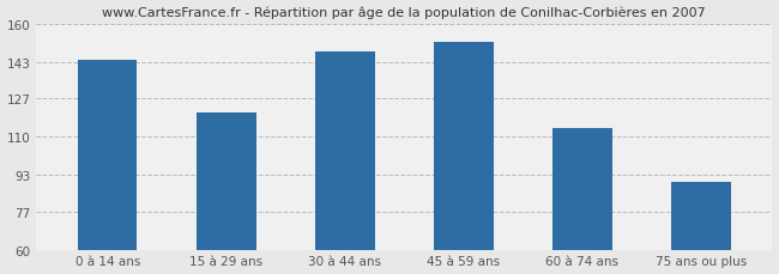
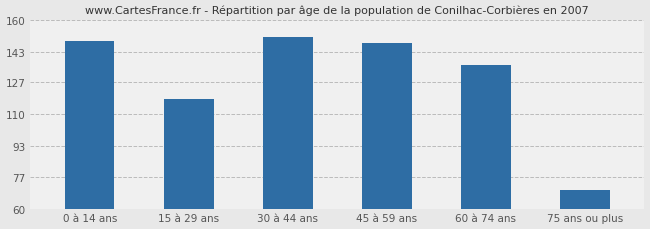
0 à 14 ans: 144 -> 149
15 à 29 ans: 121 -> 118
30 à 44 ans: 148 -> 151
45 à 59 ans: 152 -> 148
60 à 74 ans: 114 -> 136
75 ans ou plus: 90 -> 70
